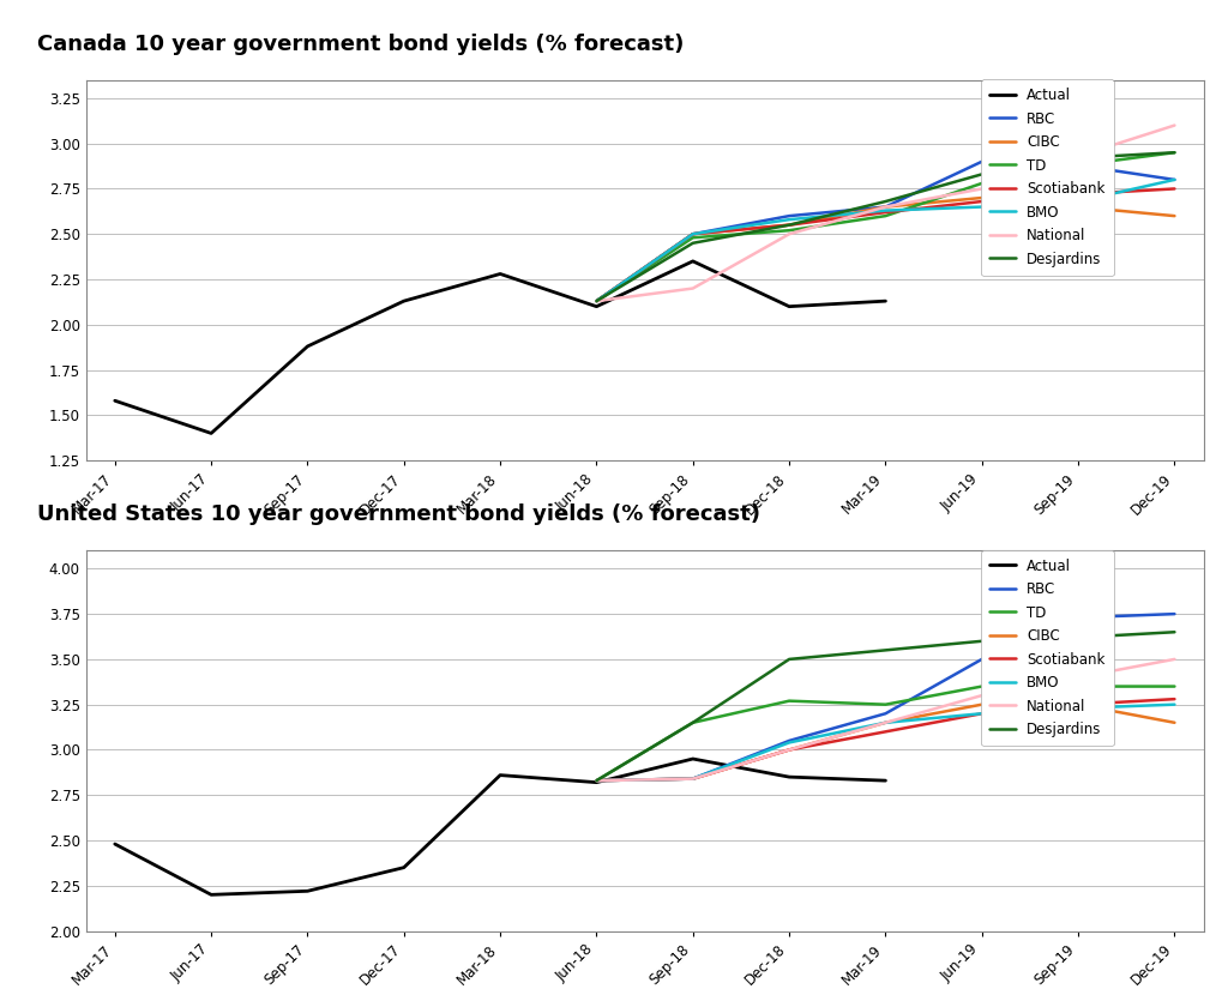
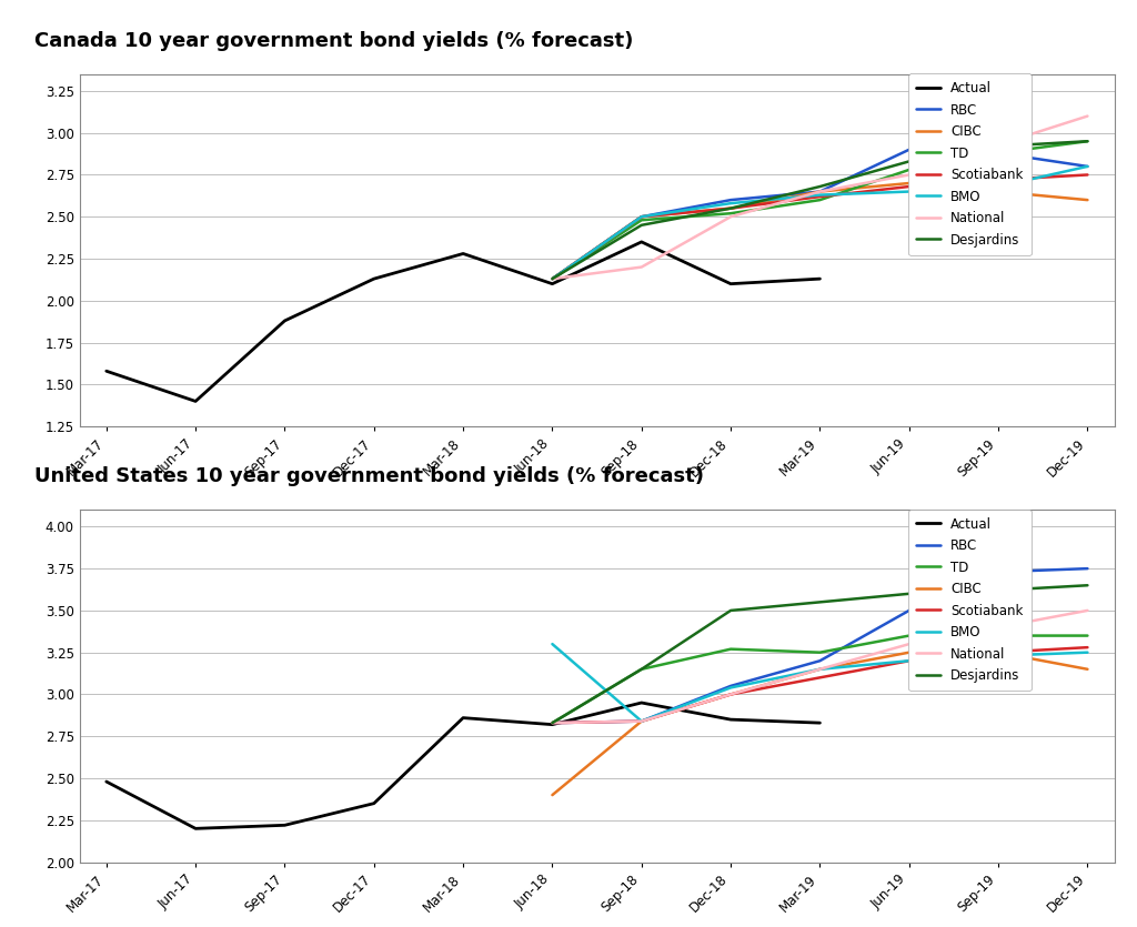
CIBC/Jun-18: 2.83 -> 2.40
BMO/Jun-18: 2.83 -> 3.30
